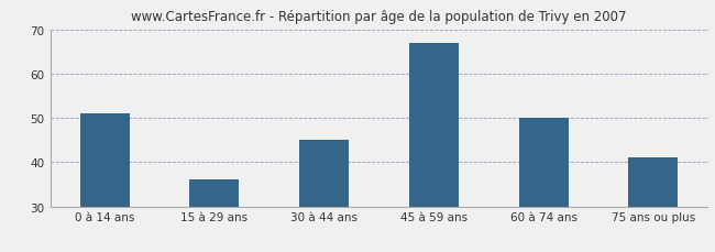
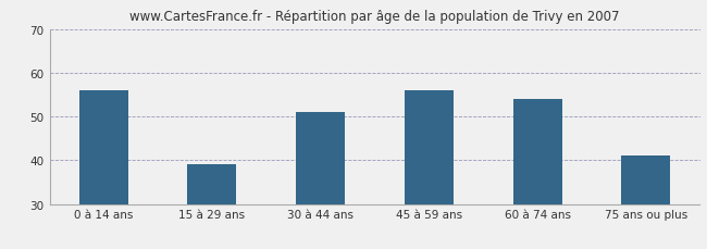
0 à 14 ans: 51 -> 56
15 à 29 ans: 36 -> 39
30 à 44 ans: 45 -> 51
45 à 59 ans: 67 -> 56
60 à 74 ans: 50 -> 54
